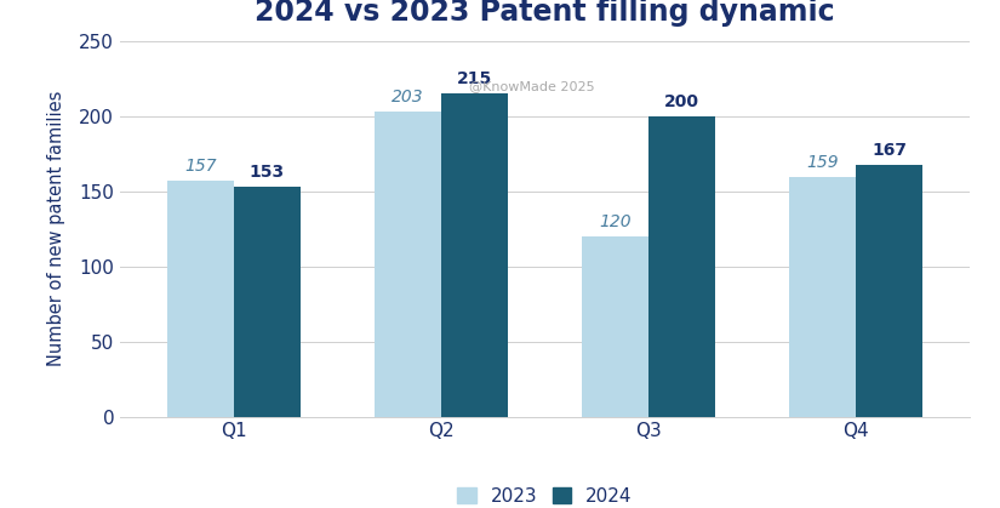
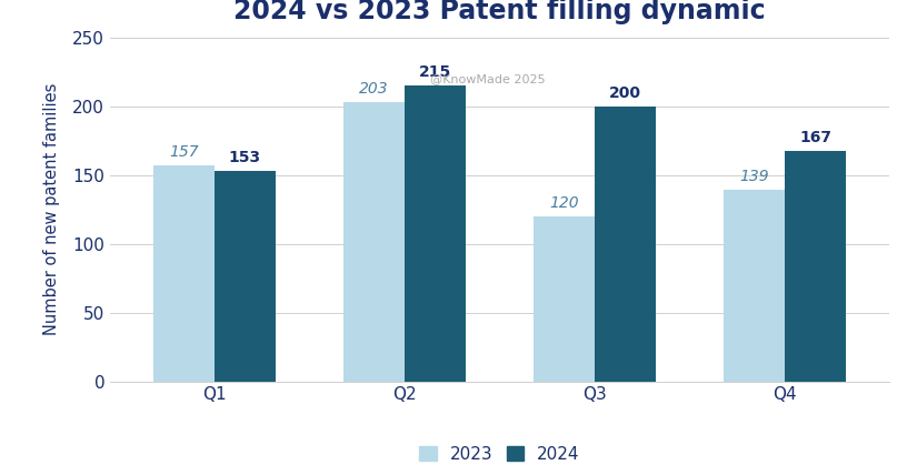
2023/Q4: 159 -> 139
